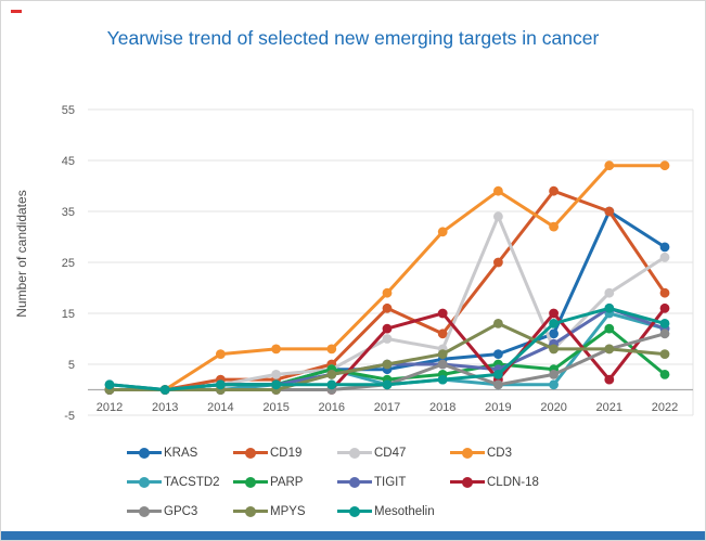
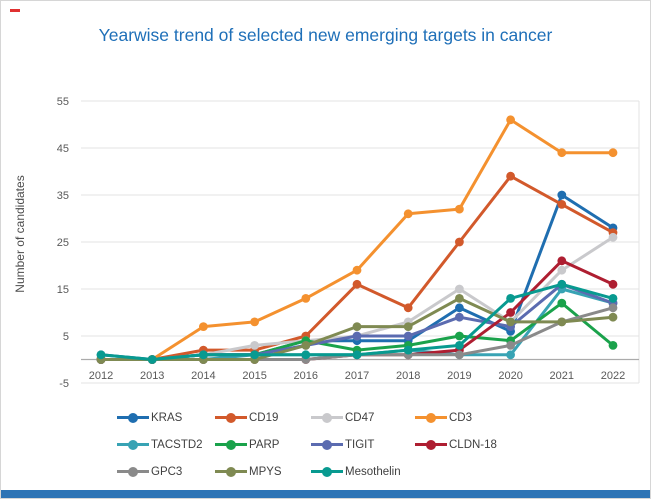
CD3/2016: 8 -> 13
TACSTD2/2016: 4 -> 1
CD47/2017: 10 -> 5
CLDN-18/2017: 12 -> 1
MPYS/2017: 5 -> 7
KRAS/2018: 6 -> 4
CLDN-18/2018: 15 -> 1
GPC3/2018: 5 -> 1
KRAS/2019: 7 -> 11
CD47/2019: 34 -> 15
CD3/2019: 39 -> 32
TIGIT/2019: 4 -> 9
KRAS/2020: 11 -> 6
CD3/2020: 32 -> 51
TIGIT/2020: 9 -> 7
CLDN-18/2020: 15 -> 10
CD19/2021: 35 -> 33
CLDN-18/2021: 2 -> 21
CD19/2022: 19 -> 27
MPYS/2022: 7 -> 9
